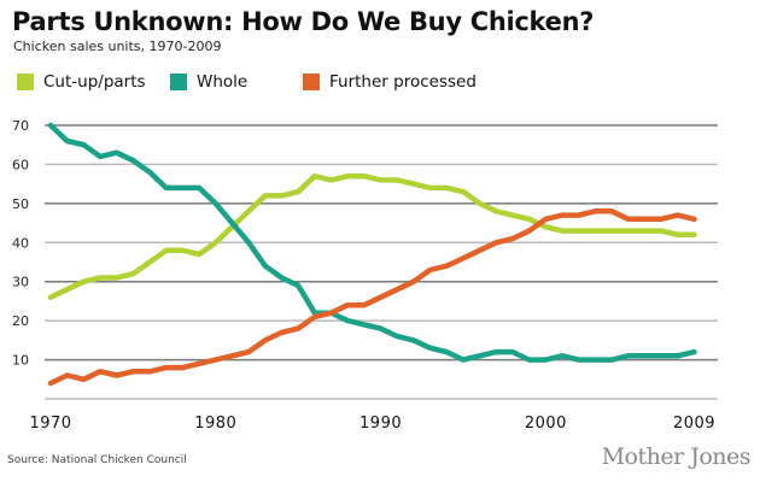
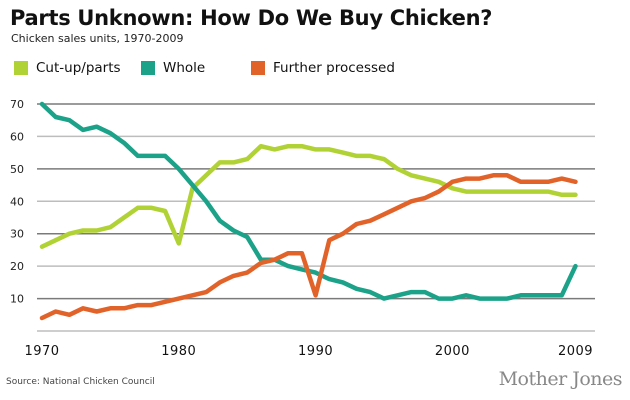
Cut-up/parts/1980: 40 -> 27
Further processed/1990: 26 -> 11
Whole/2009: 12 -> 20
